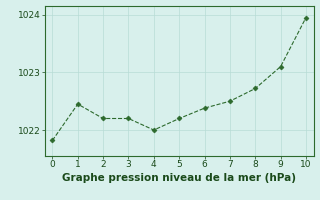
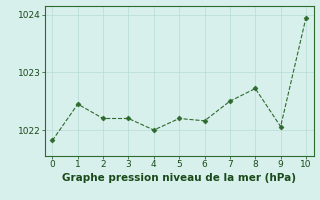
6: 1022.38 -> 1022.16
9: 1023.10 -> 1022.06
